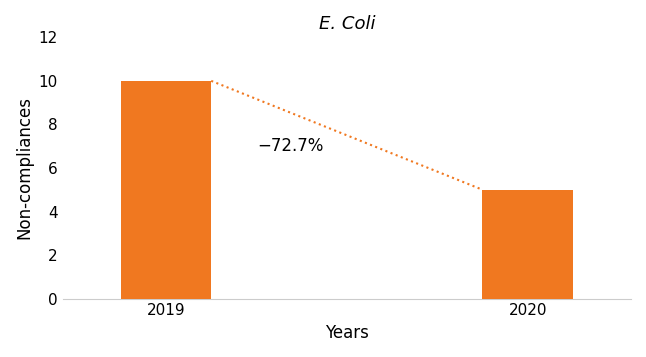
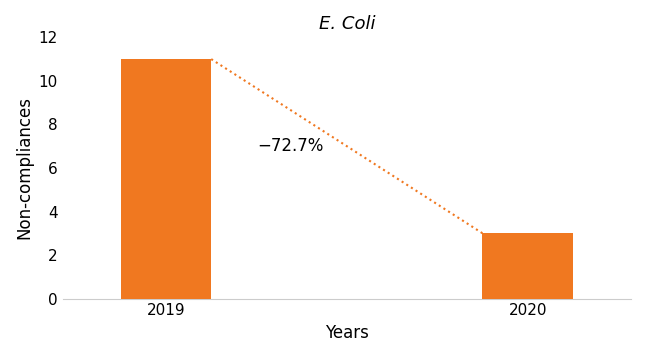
2019: 10 -> 11
2020: 5 -> 3
